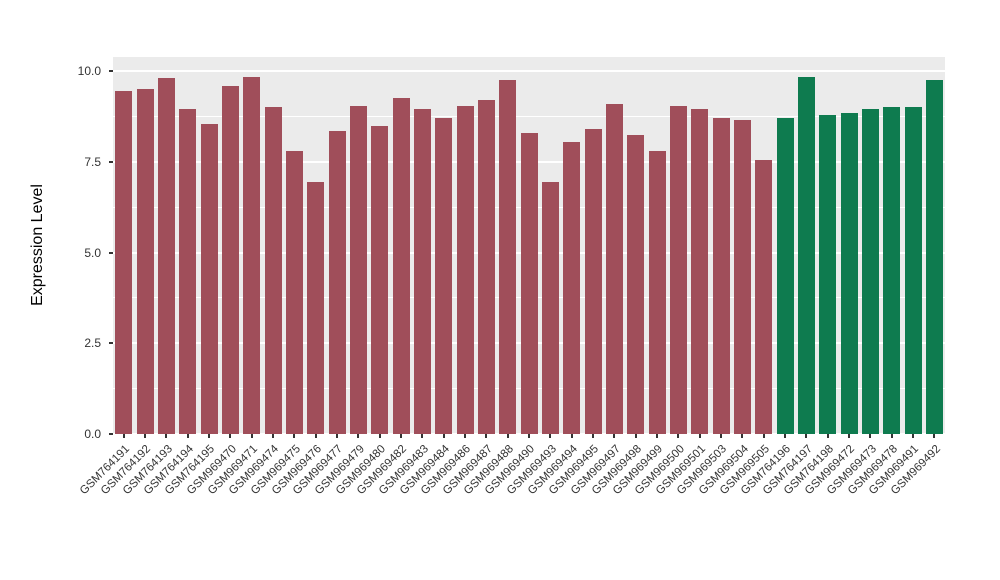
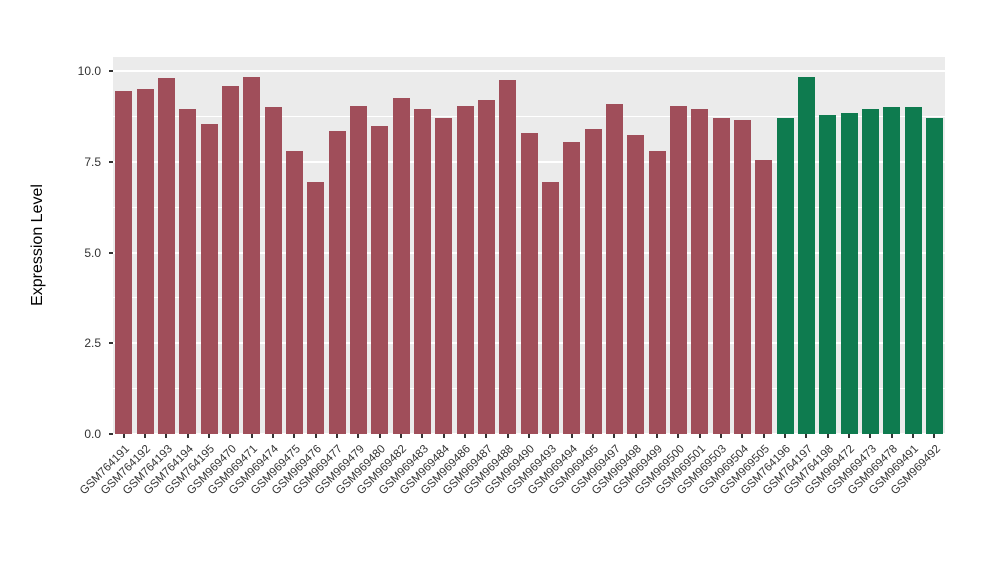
GSM969492: 9.8 -> 8.7
